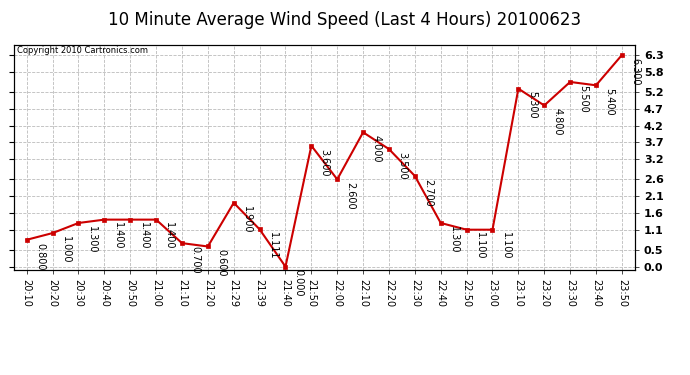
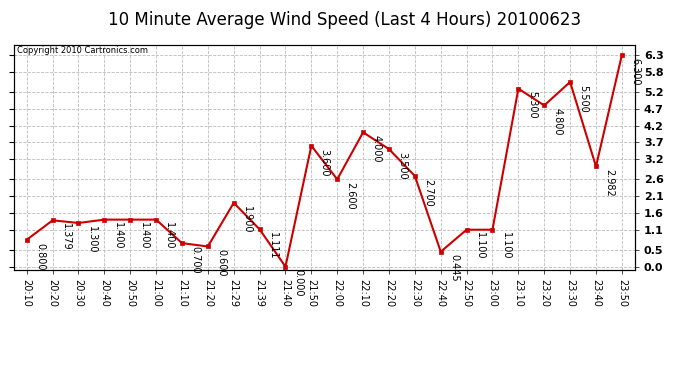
20:20: 1.000 -> 1.379
22:40: 1.300 -> 0.445
23:40: 5.400 -> 2.982
